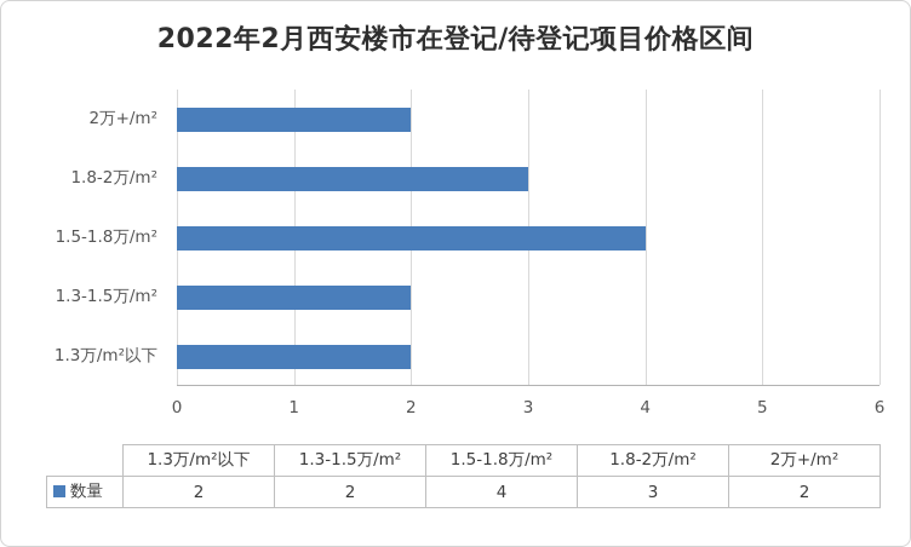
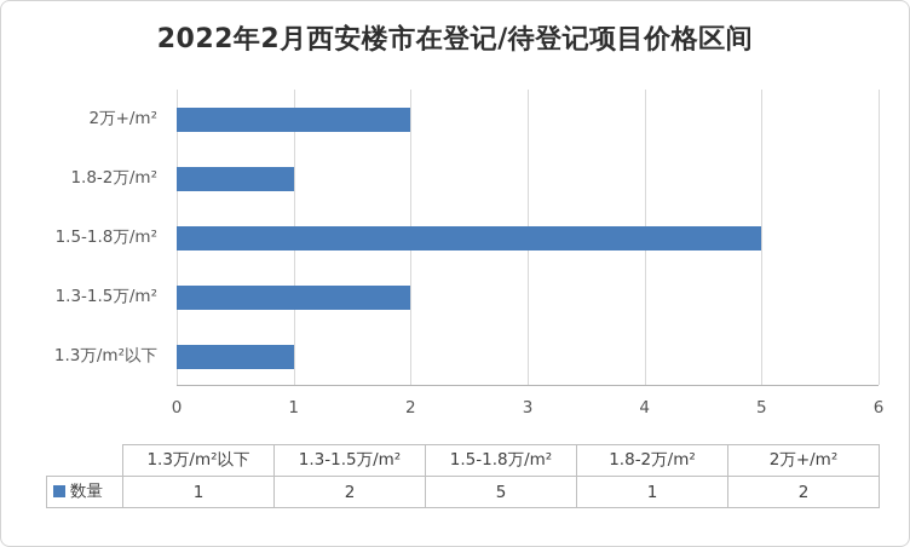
1.3万/m²以下: 2 -> 1
1.5-1.8万/m²: 4 -> 5
1.8-2万/m²: 3 -> 1
